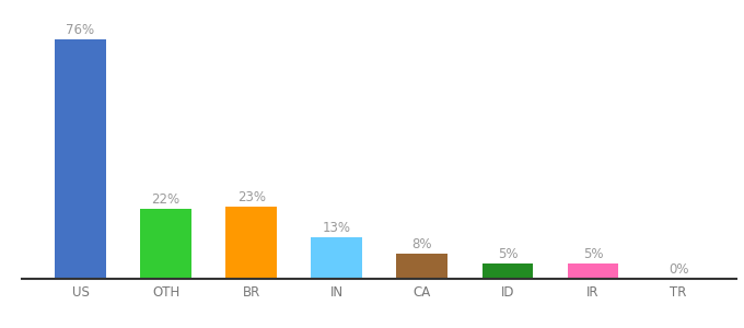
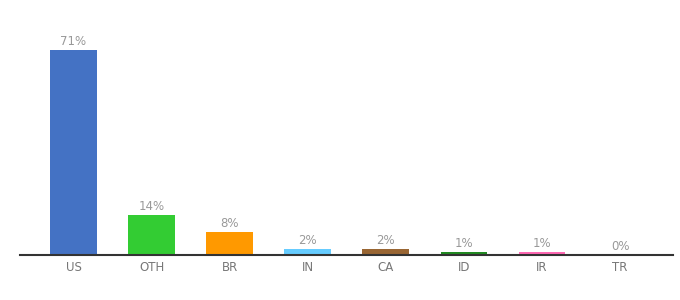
US: 76% -> 71%
OTH: 22% -> 14%
BR: 23% -> 8%
IN: 13% -> 2%
CA: 8% -> 2%
ID: 5% -> 1%
IR: 5% -> 1%
